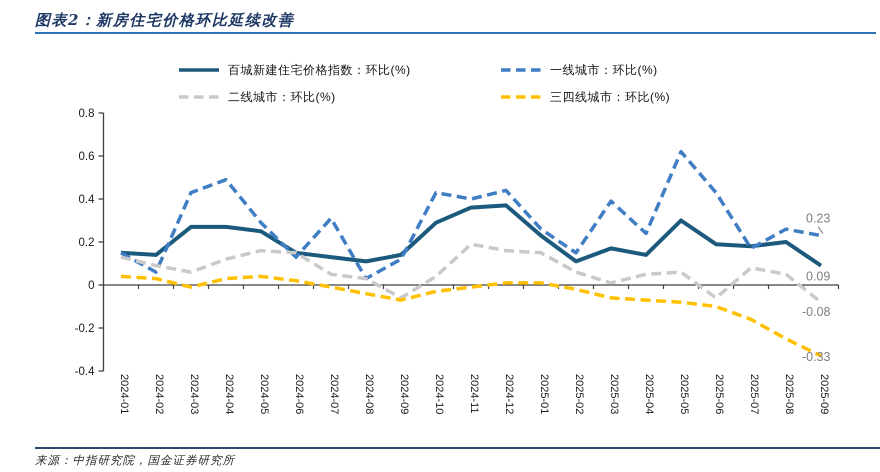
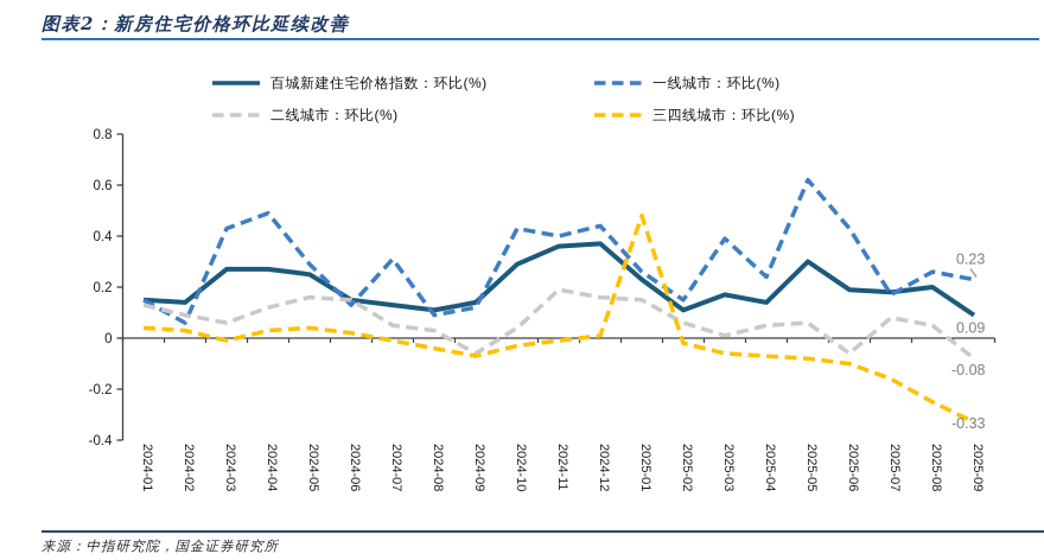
一线城市：环比(%)/2024-08: 0.03 -> 0.09
三四线城市：环比(%)/2025-01: 0.01 -> 0.48
